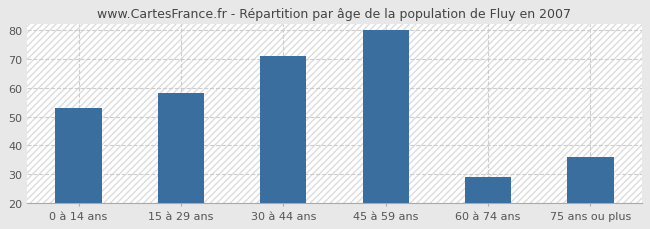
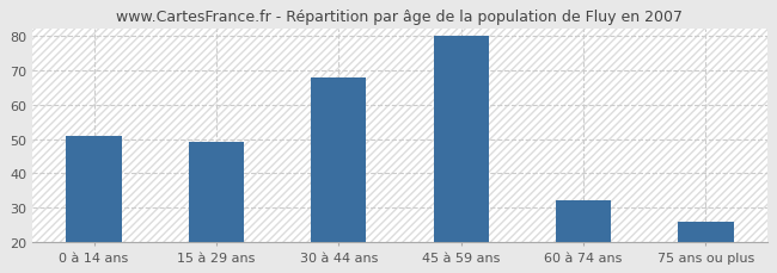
0 à 14 ans: 53 -> 51
15 à 29 ans: 58 -> 49
30 à 44 ans: 71 -> 68
60 à 74 ans: 29 -> 32
75 ans ou plus: 36 -> 26
